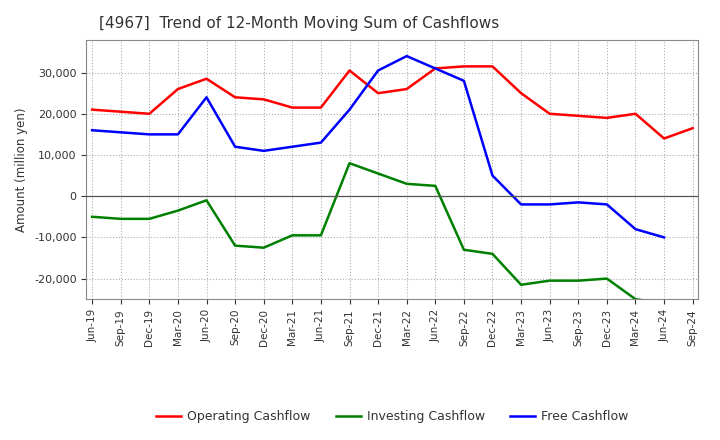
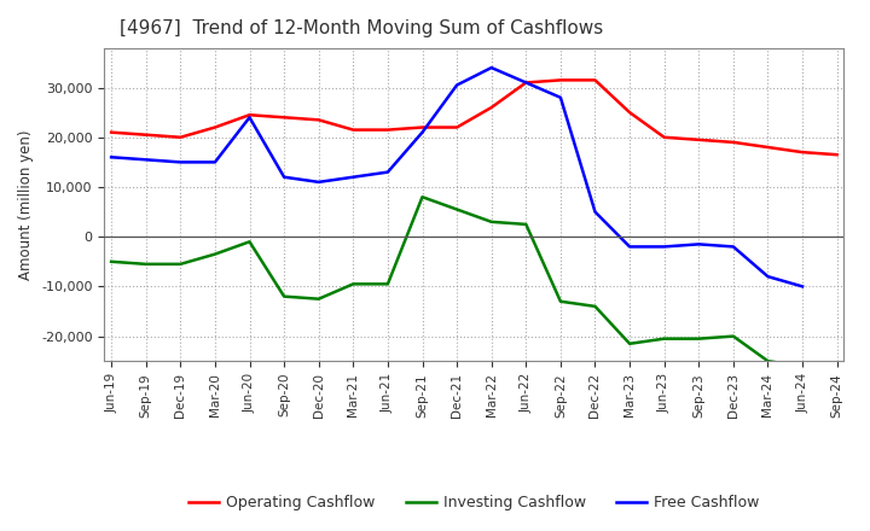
Operating Cashflow/Mar-20: 26,000 -> 22,000
Operating Cashflow/Jun-20: 28,500 -> 24,500
Operating Cashflow/Sep-21: 30,500 -> 22,000
Operating Cashflow/Dec-21: 25,000 -> 22,000
Operating Cashflow/Mar-24: 20,000 -> 18,000
Operating Cashflow/Jun-24: 14,000 -> 17,000
